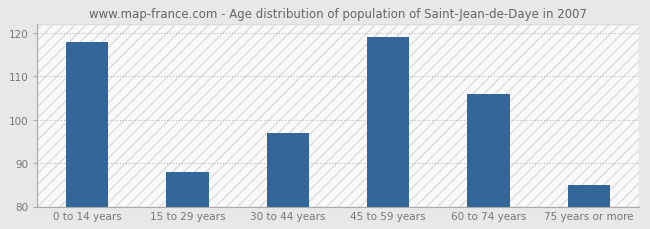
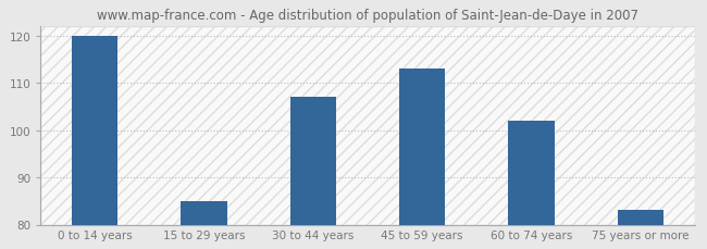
0 to 14 years: 118 -> 120
15 to 29 years: 88 -> 85
30 to 44 years: 97 -> 107
45 to 59 years: 119 -> 113
60 to 74 years: 106 -> 102
75 years or more: 85 -> 83
